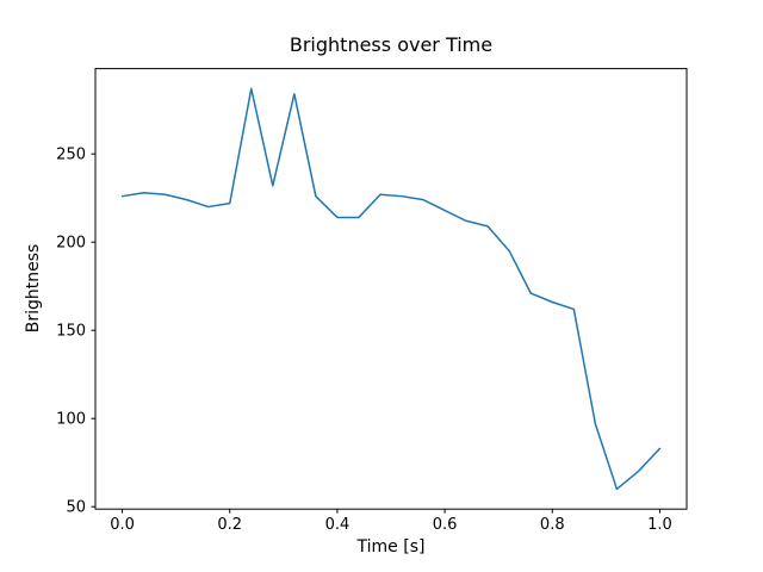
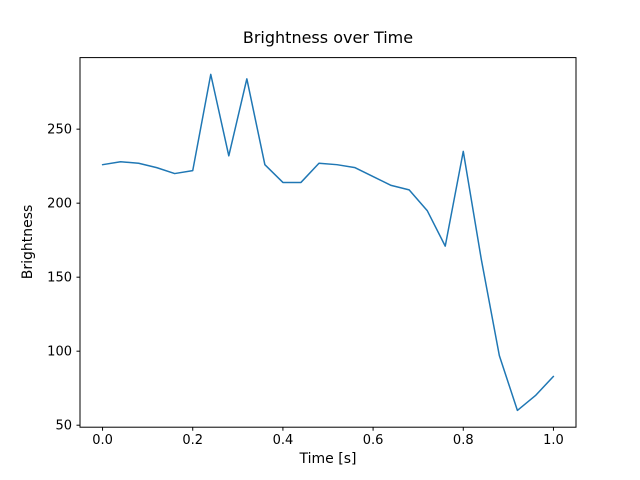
0.8: 166 -> 235
